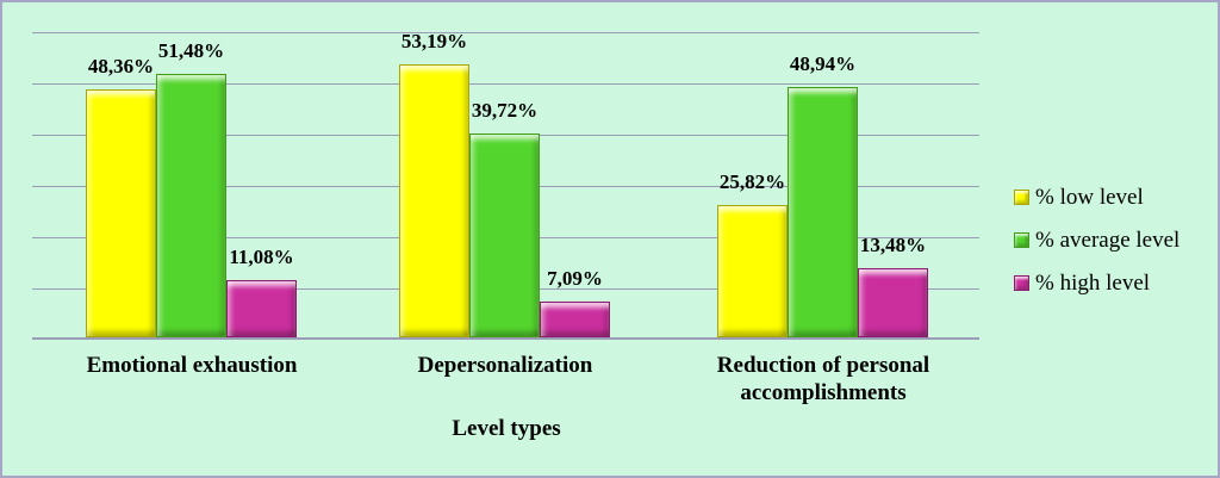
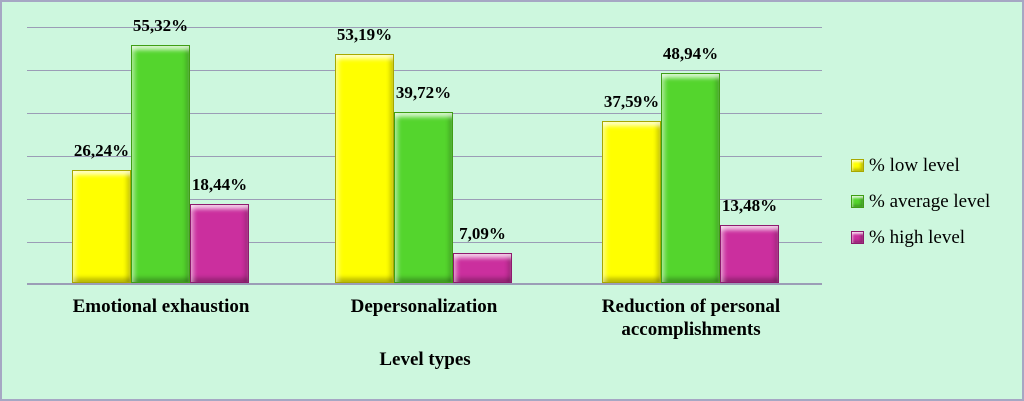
% low level/Emotional exhaustion: 48,36% -> 26,24%
% average level/Emotional exhaustion: 51,48% -> 55,32%
% high level/Emotional exhaustion: 11,08% -> 18,44%
% low level/Reduction of personal accomplishments: 25,82% -> 37,59%
